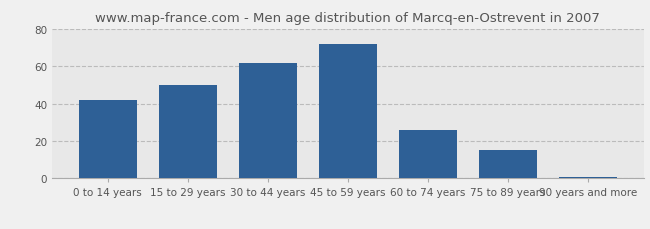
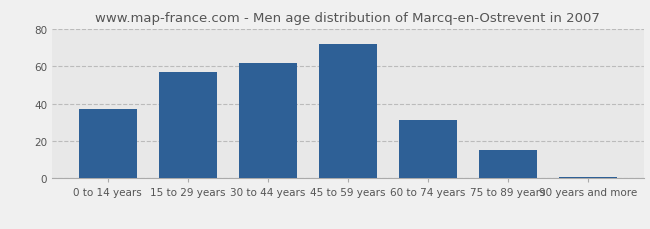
0 to 14 years: 42 -> 37
15 to 29 years: 50 -> 57
60 to 74 years: 26 -> 31
